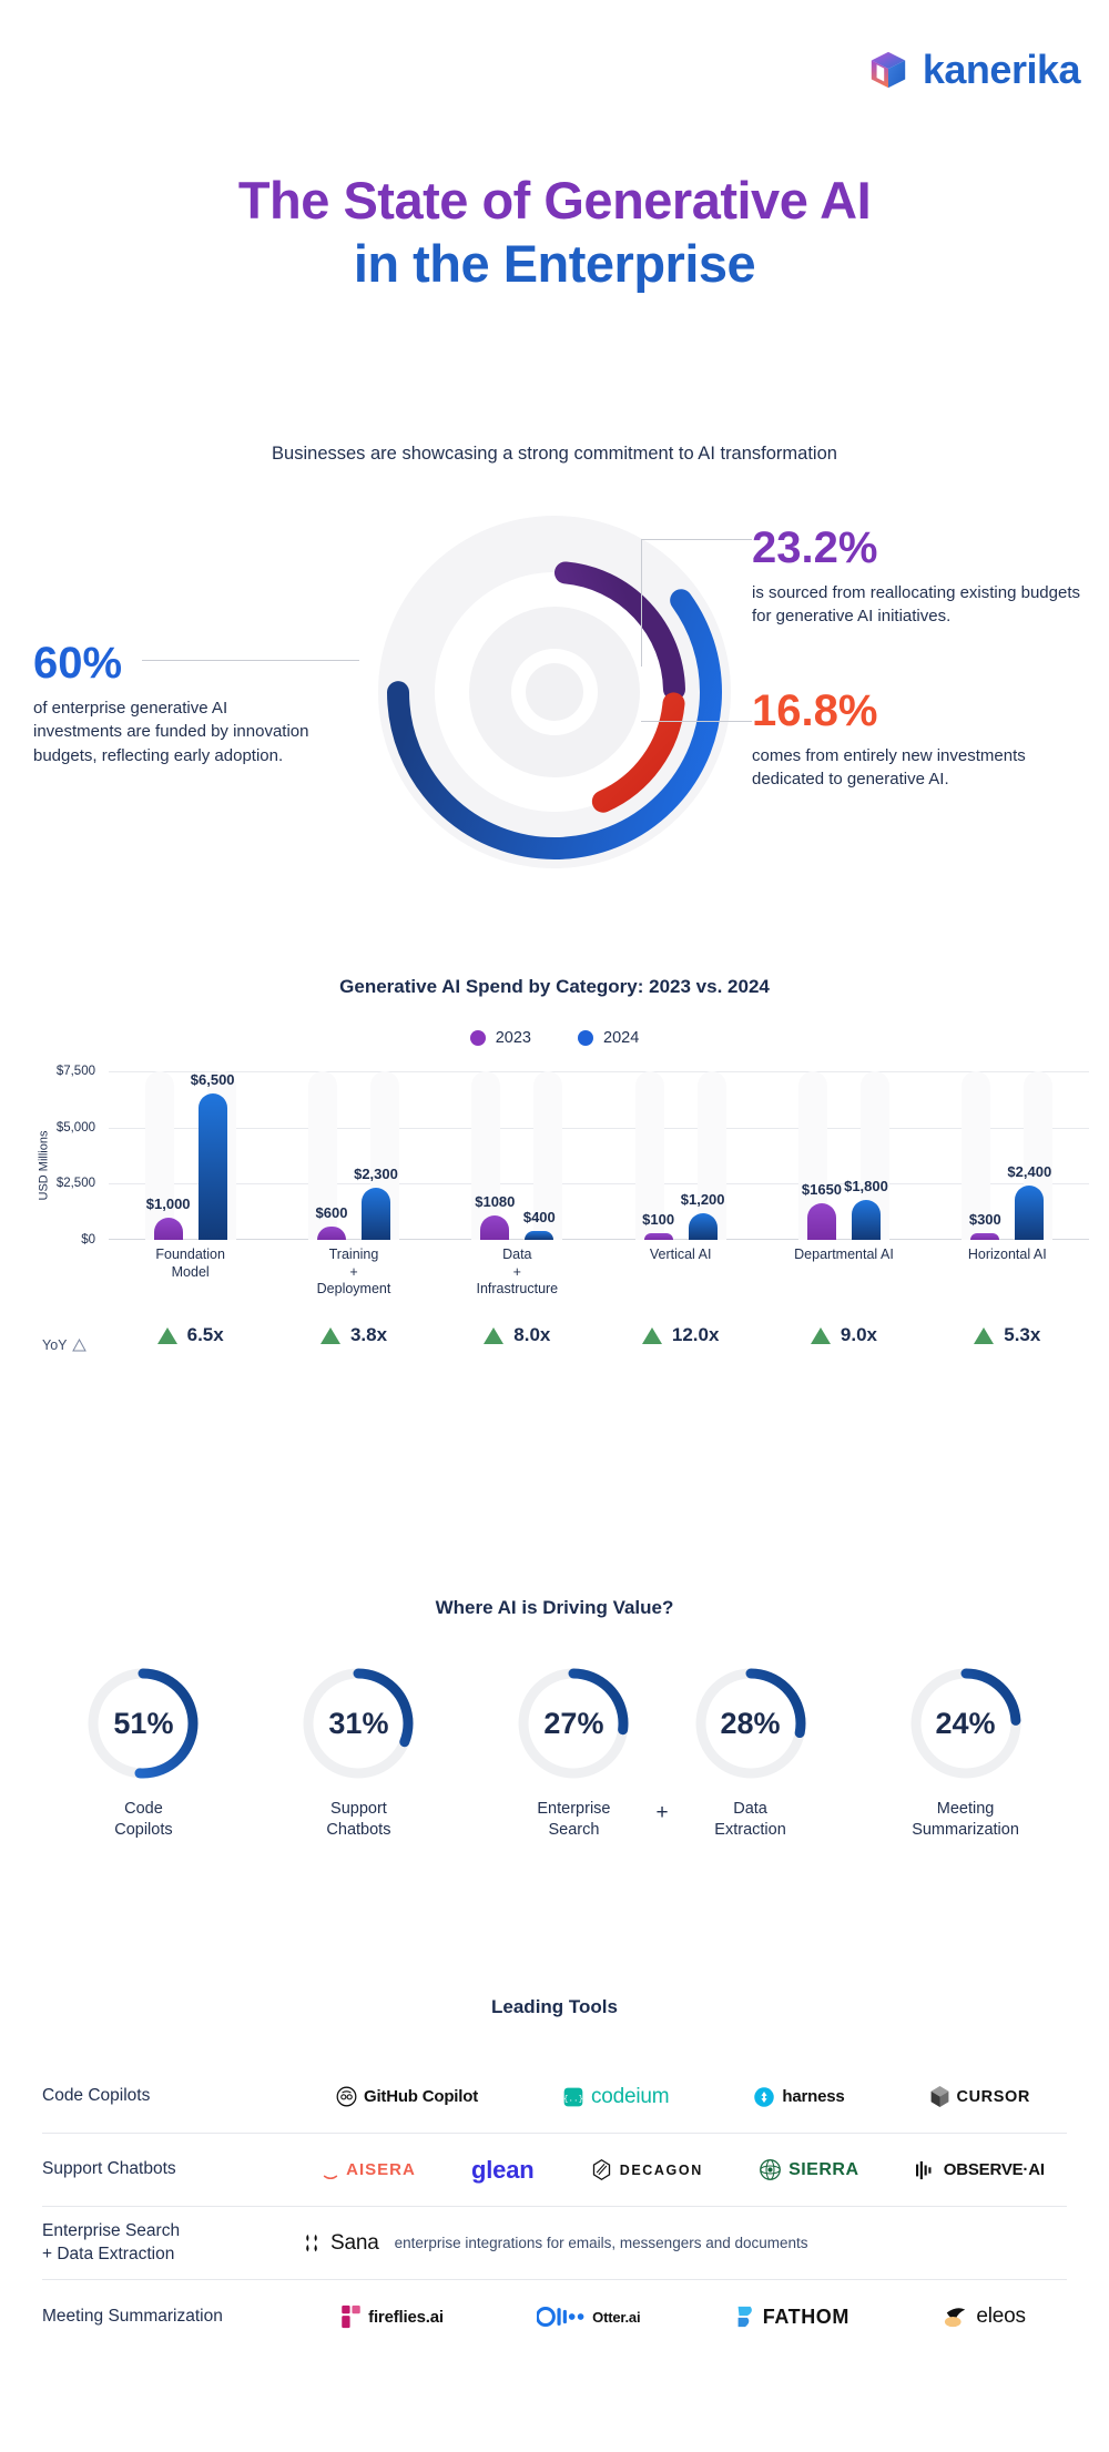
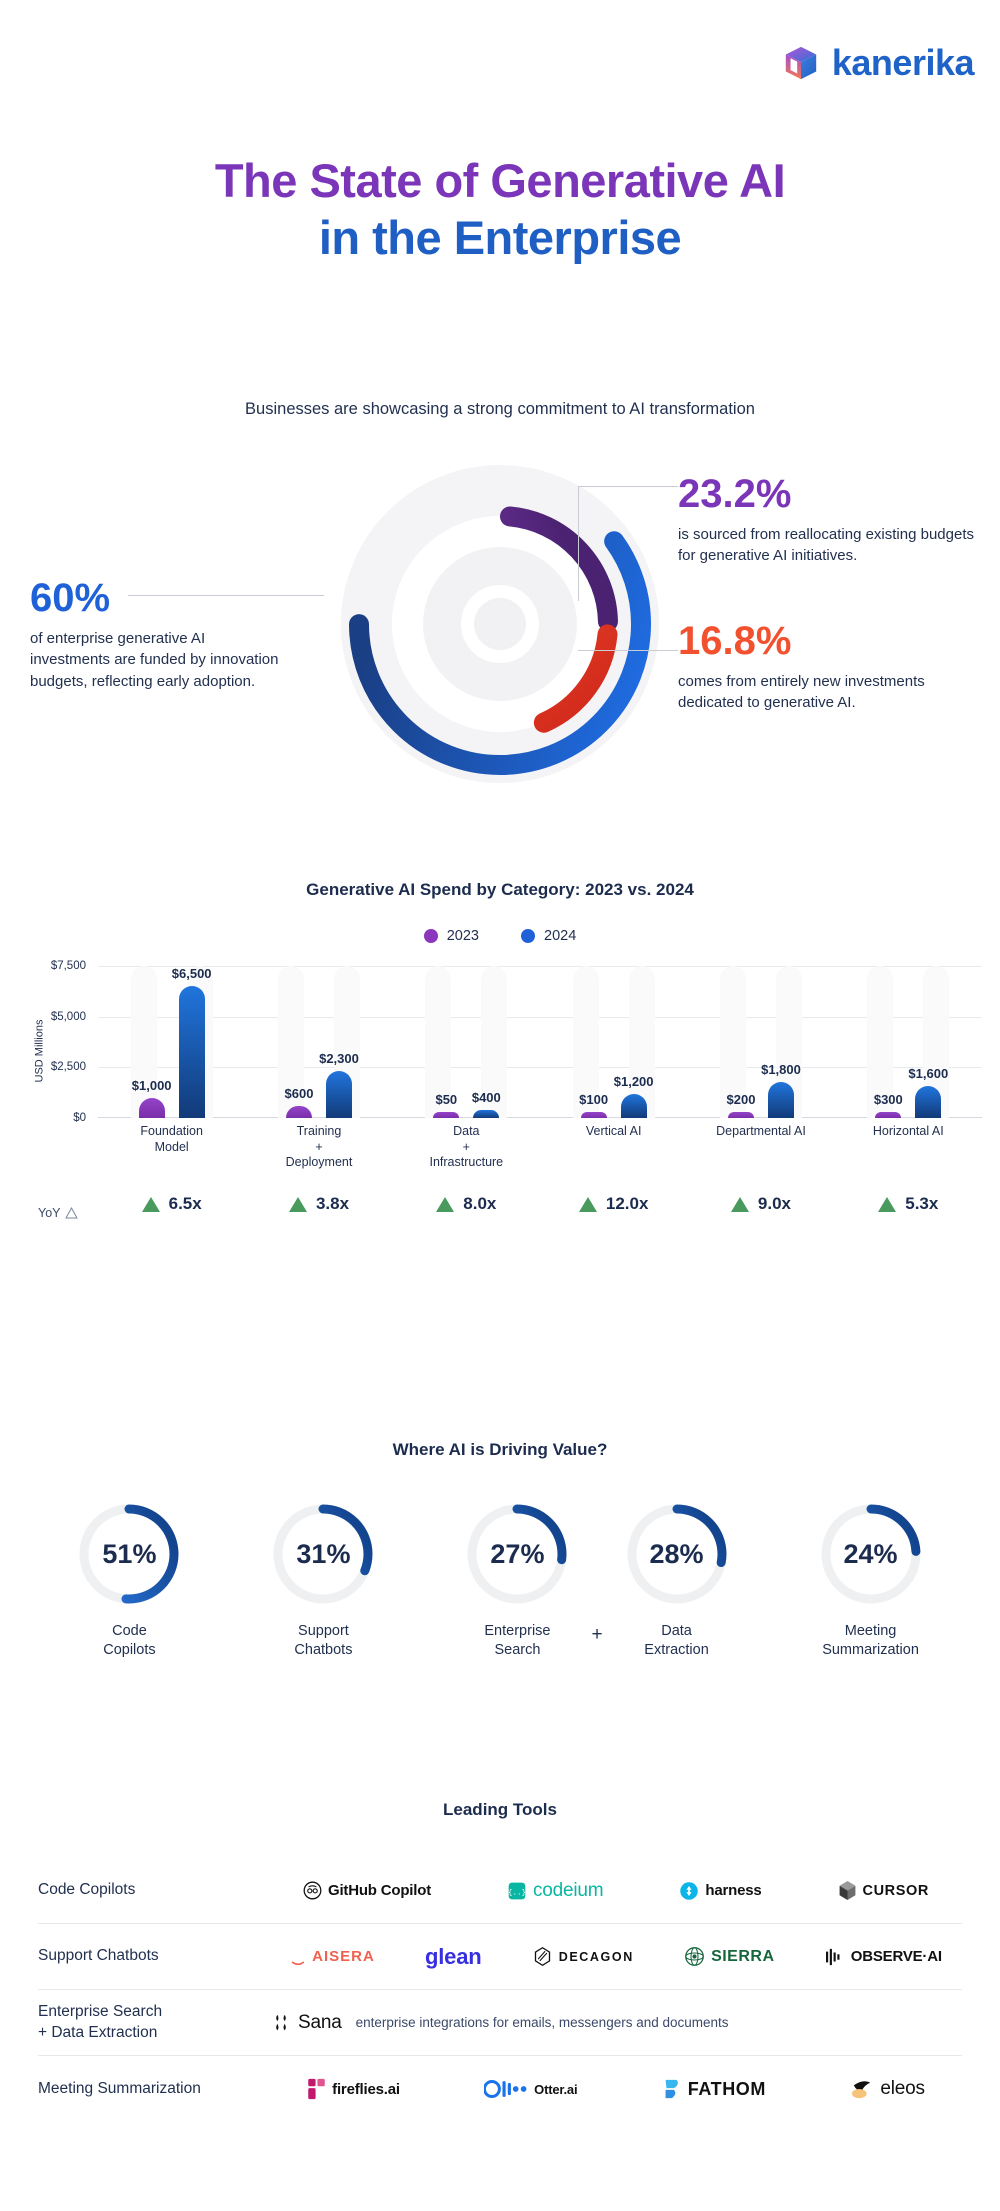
2023/Data + Infrastructure: $1080 -> $50
2023/Departmental AI: $1650 -> $200
2024/Horizontal AI: $2,400 -> $1,600
